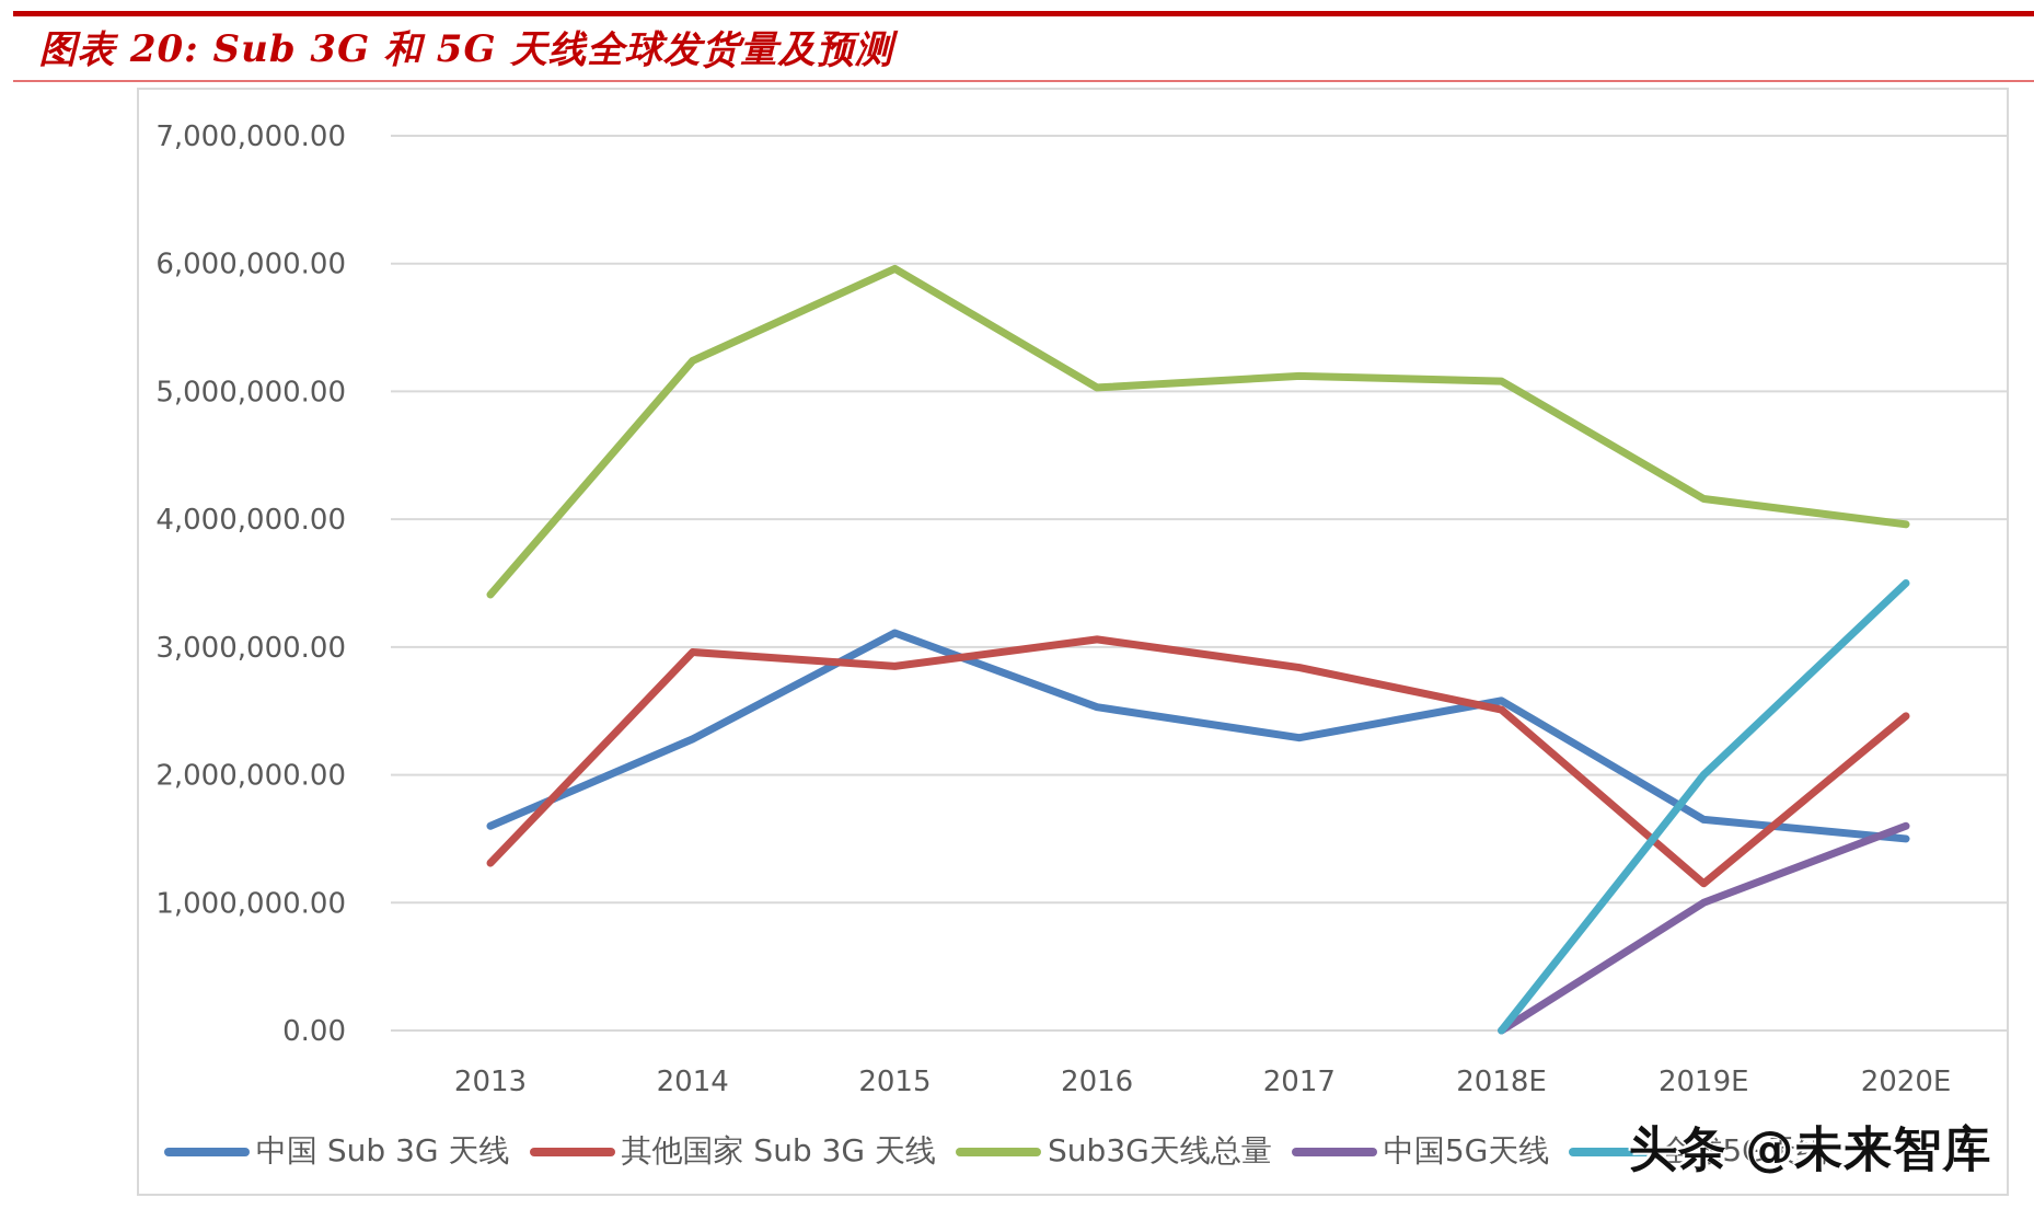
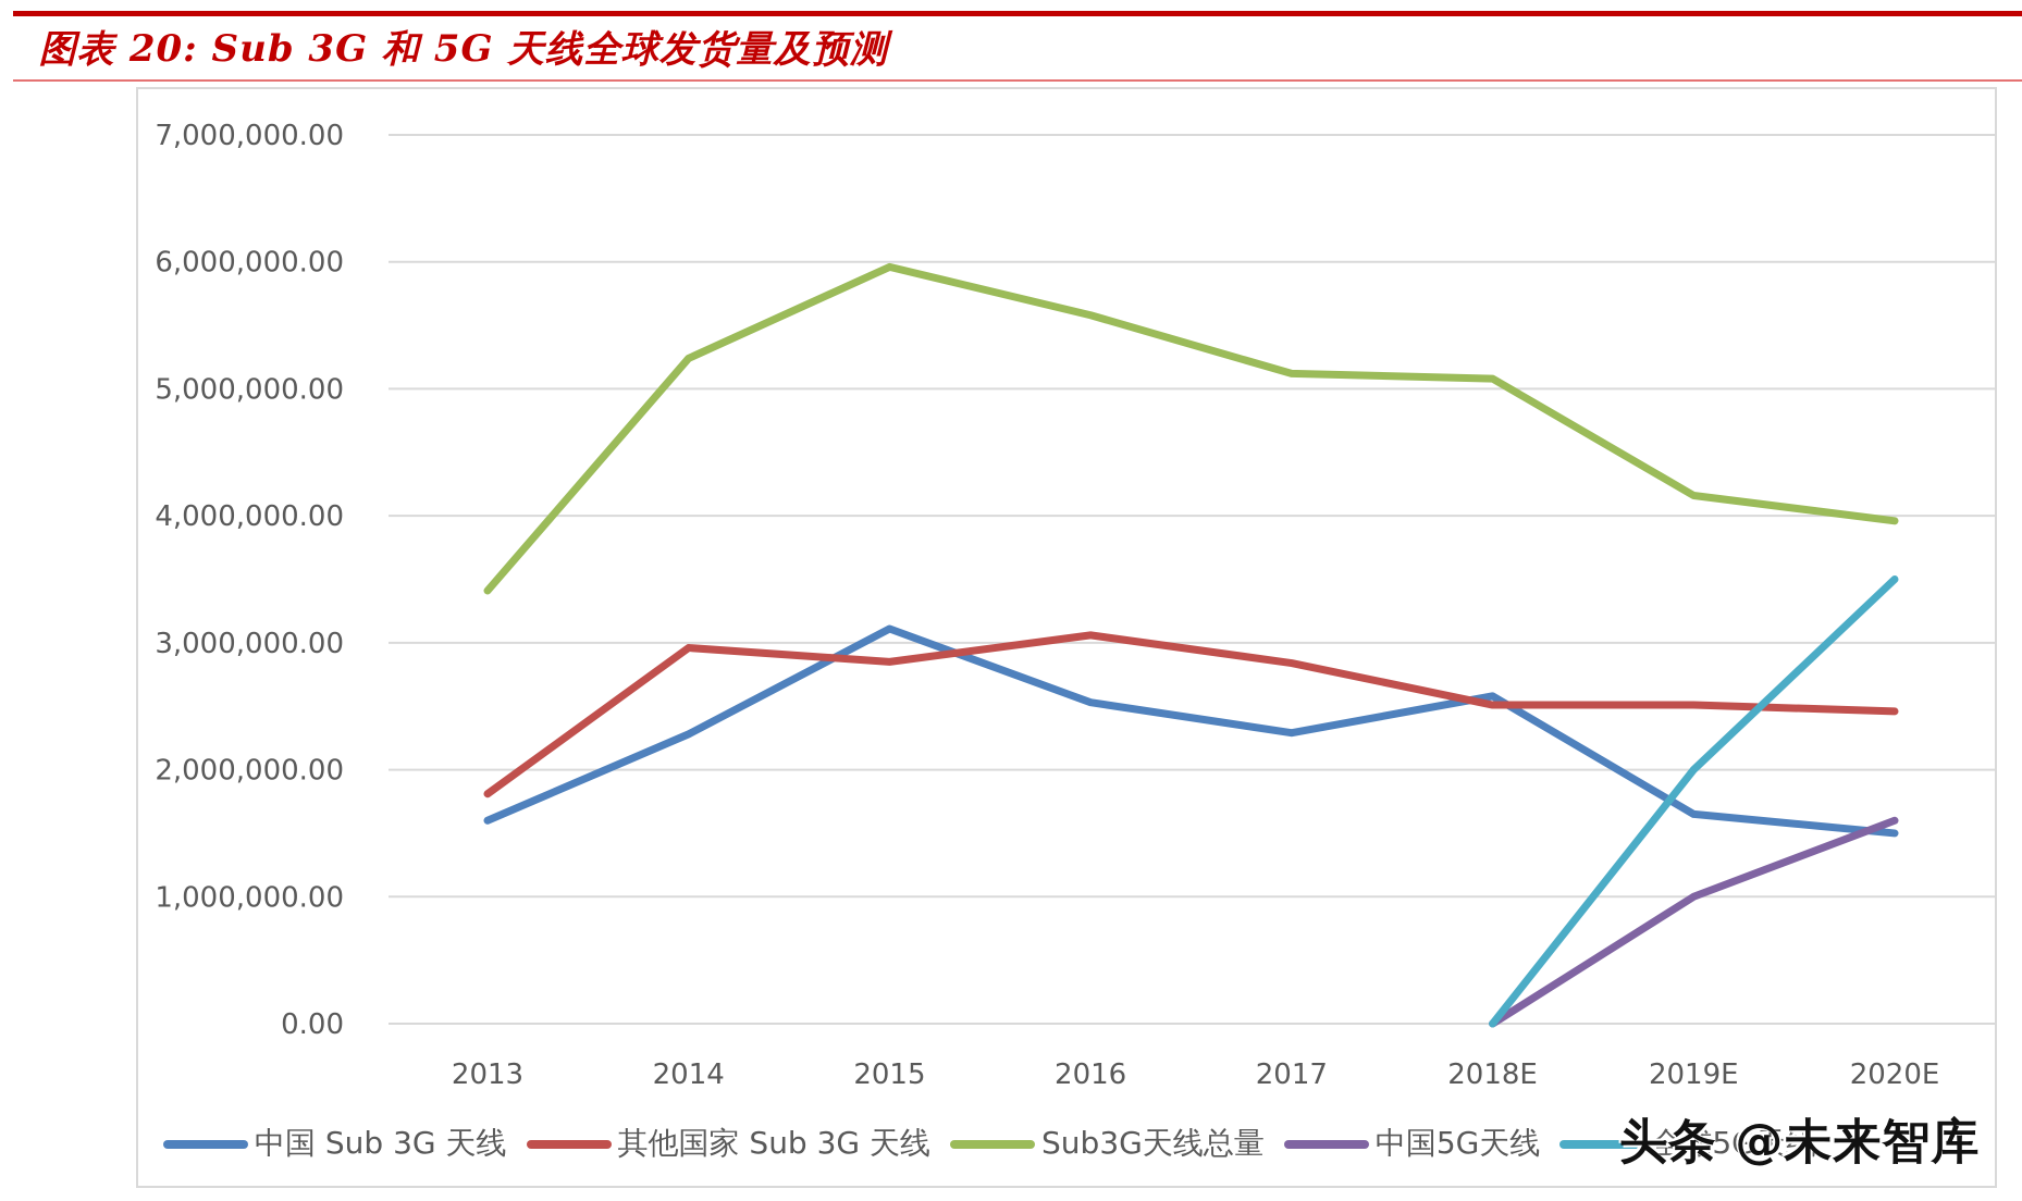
其他国家 Sub 3G 天线/2013: 1310000 -> 1810000
Sub3G天线总量/2016: 5030000 -> 5580000
其他国家 Sub 3G 天线/2019E: 1150000 -> 2510000
